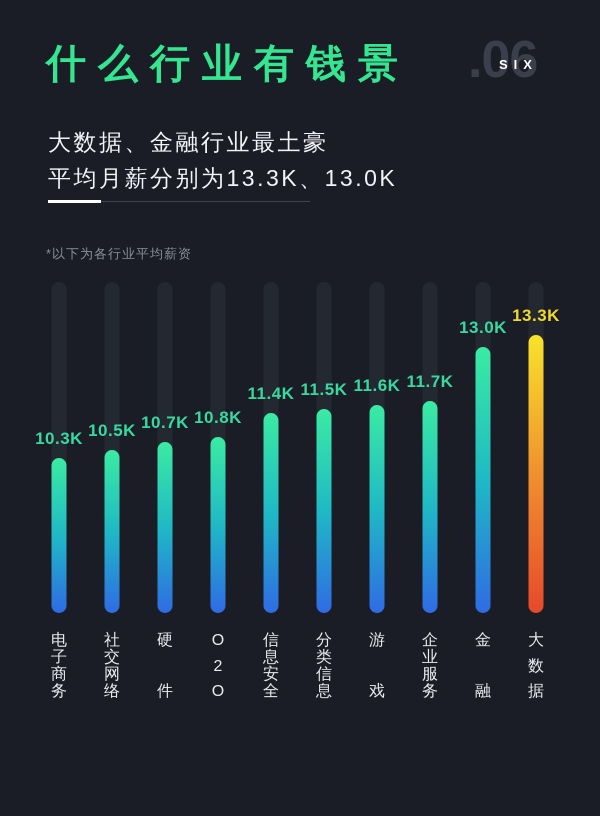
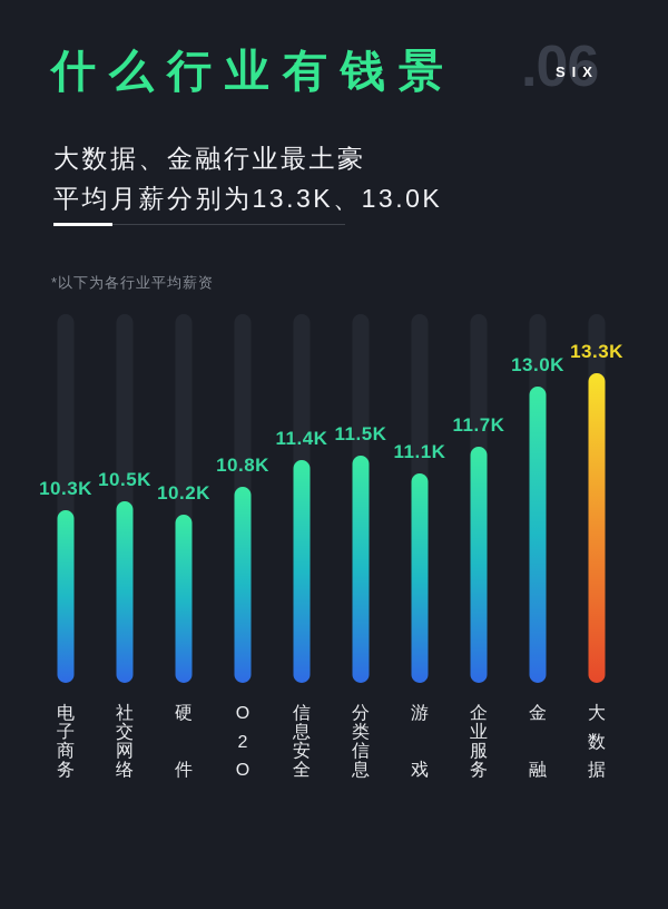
硬件: 10.7K -> 10.2K
游戏: 11.6K -> 11.1K
